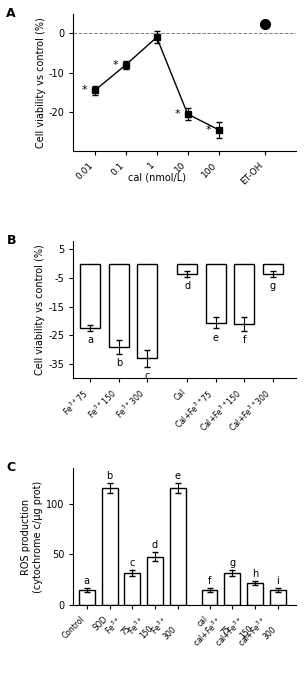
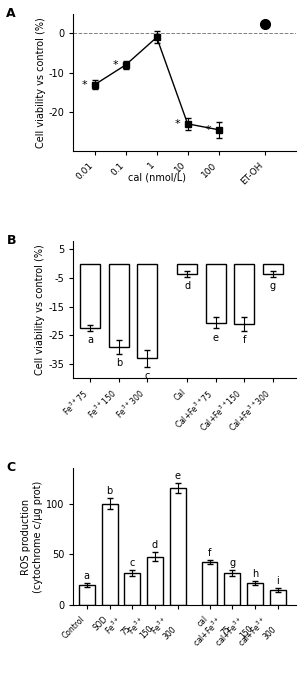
0.01: -14.5 -> -13.0
10: -20.5 -> -23.0
Control: 15 -> 20
SOD: 115 -> 100
cal: 15 -> 43
